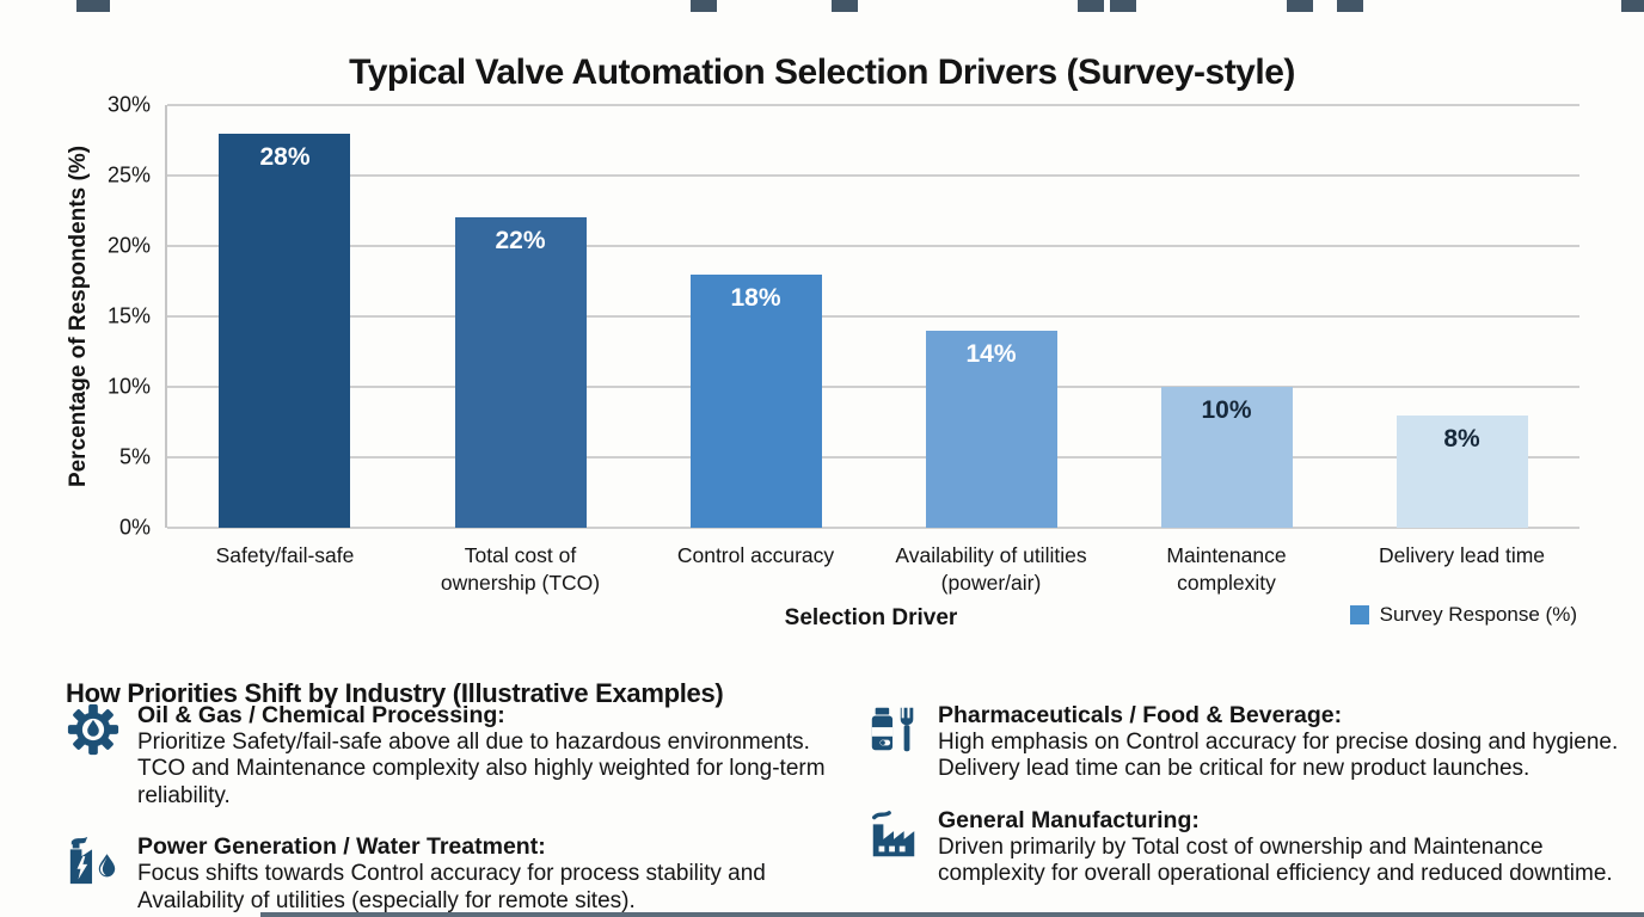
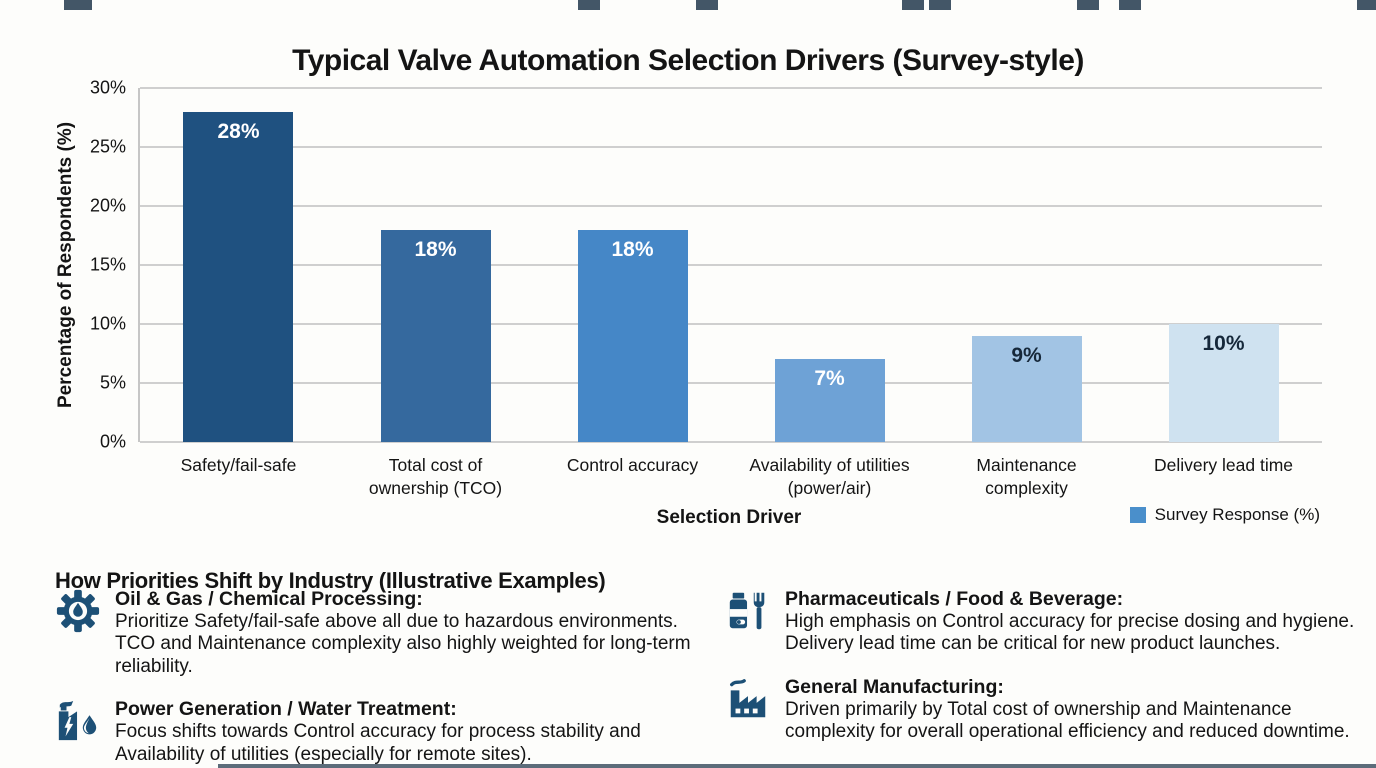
Total cost of ownership (TCO): 22% -> 18%
Availability of utilities (power/air): 14% -> 7%
Maintenance complexity: 10% -> 9%
Delivery lead time: 8% -> 10%
